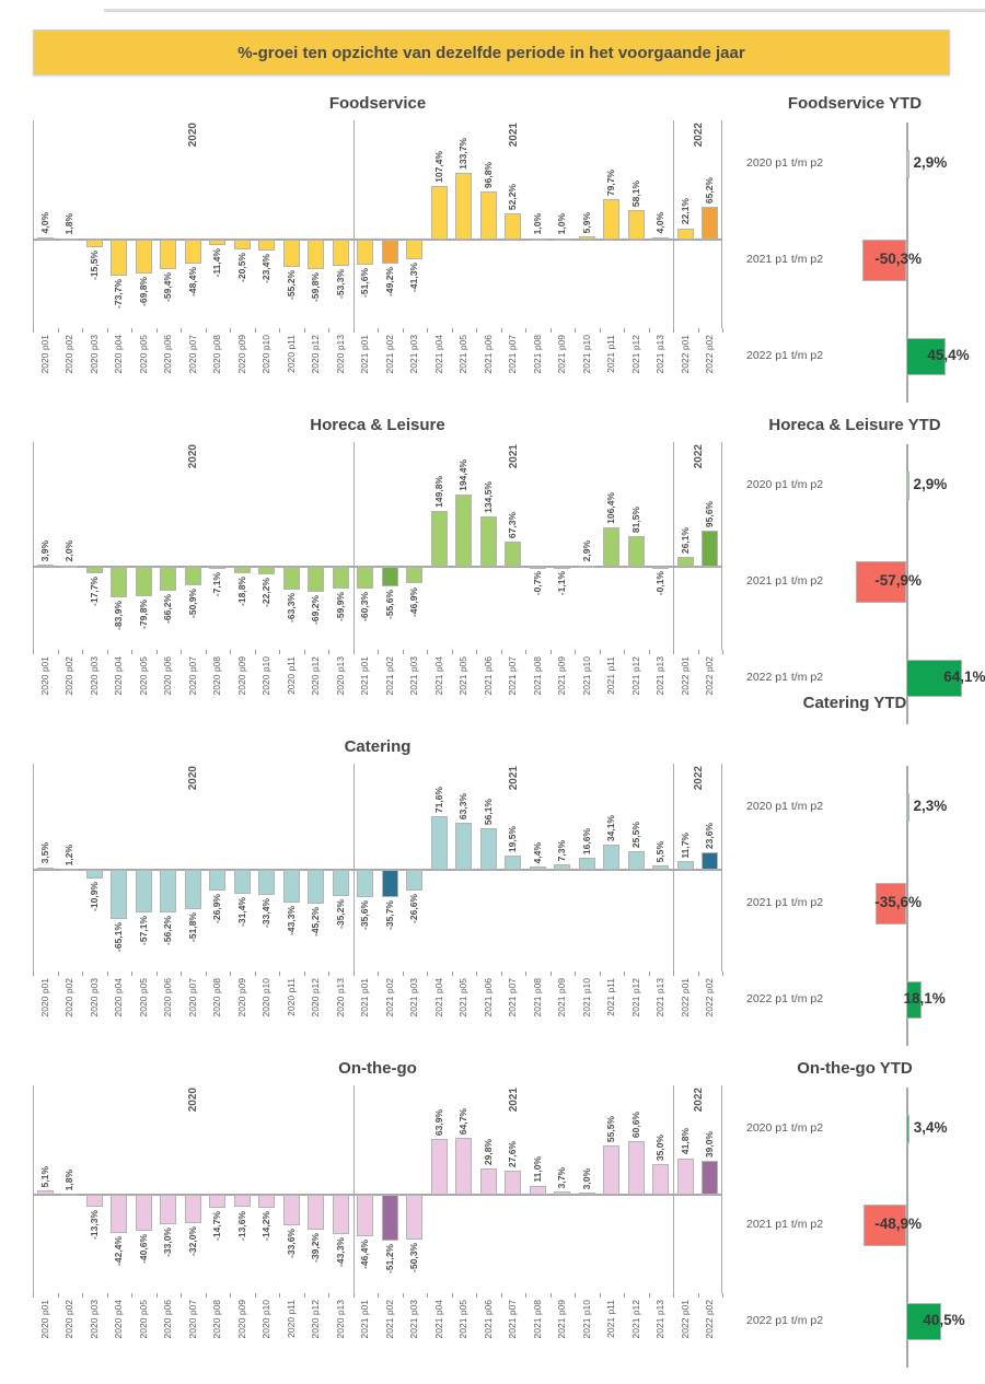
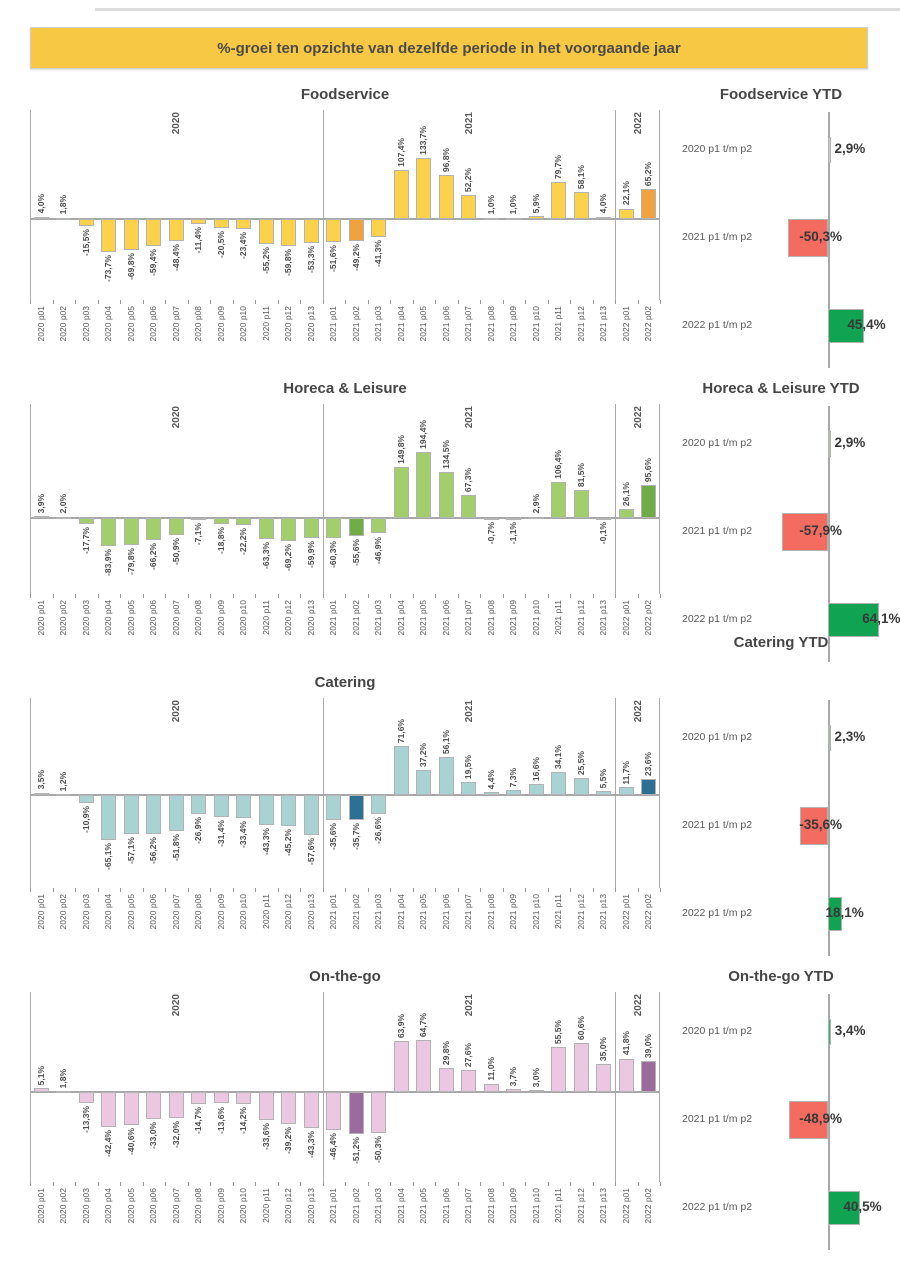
Catering/2020 p13: -35,2% -> -57,6%
Catering/2021 p05: 63,3% -> 37,2%
